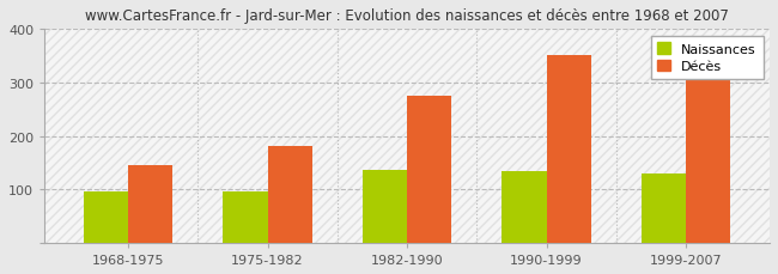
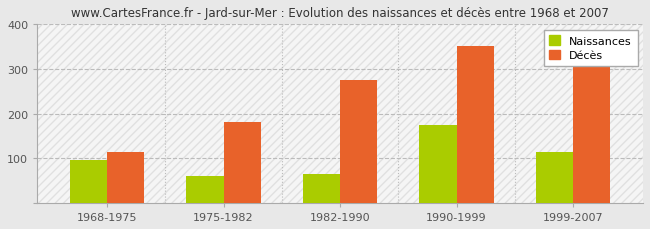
Décès/1968-1975: 146 -> 115
Naissances/1975-1982: 97 -> 60
Naissances/1982-1990: 136 -> 65
Naissances/1990-1999: 135 -> 175
Naissances/1999-2007: 129 -> 115
